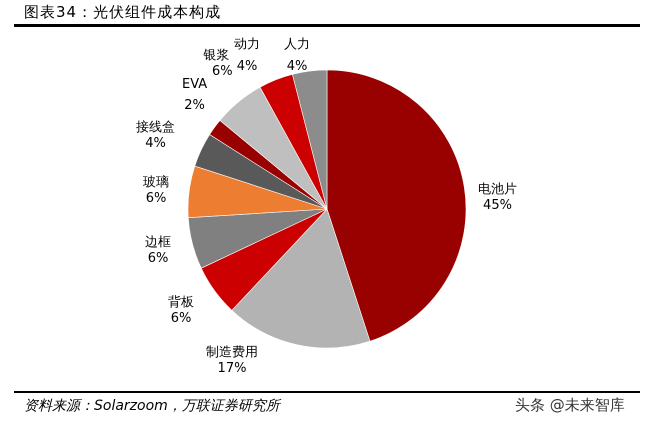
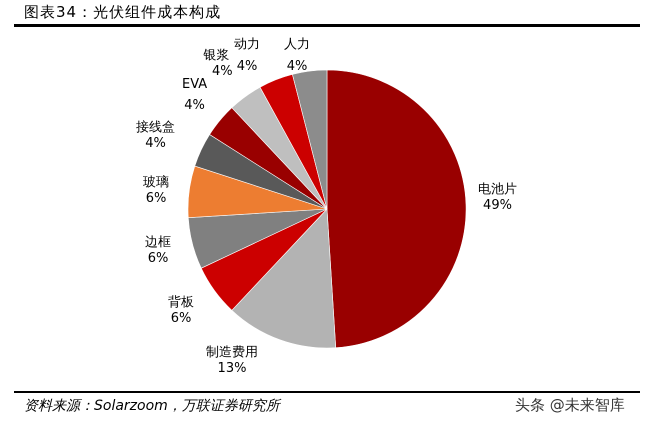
电池片: 45% -> 49%
制造费用: 17% -> 13%
EVA: 2% -> 4%
银浆: 6% -> 4%
